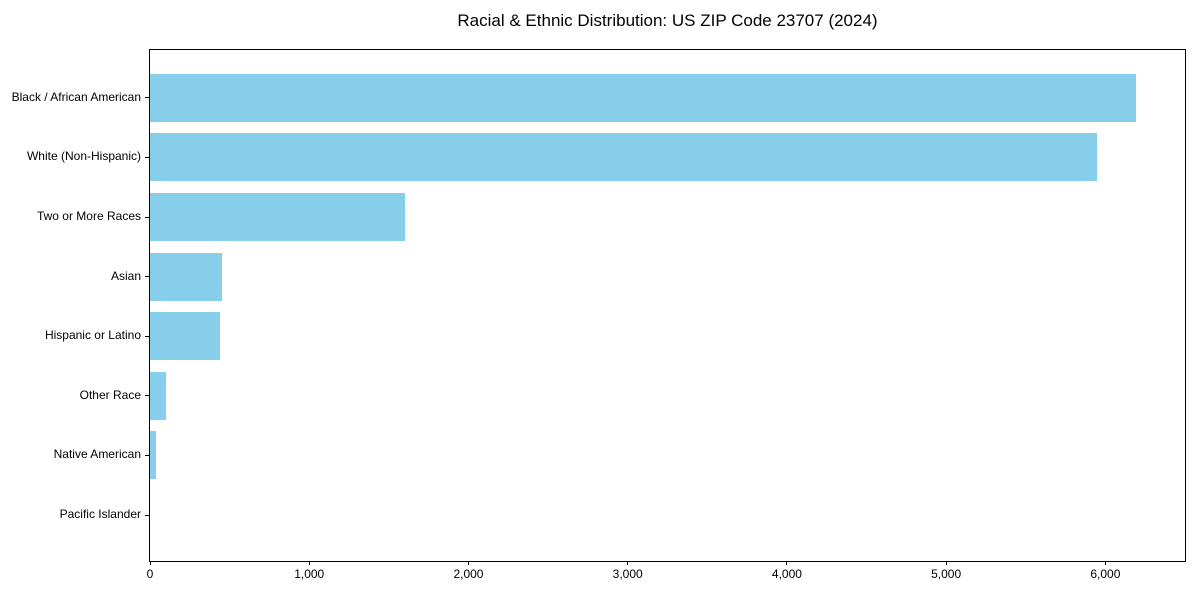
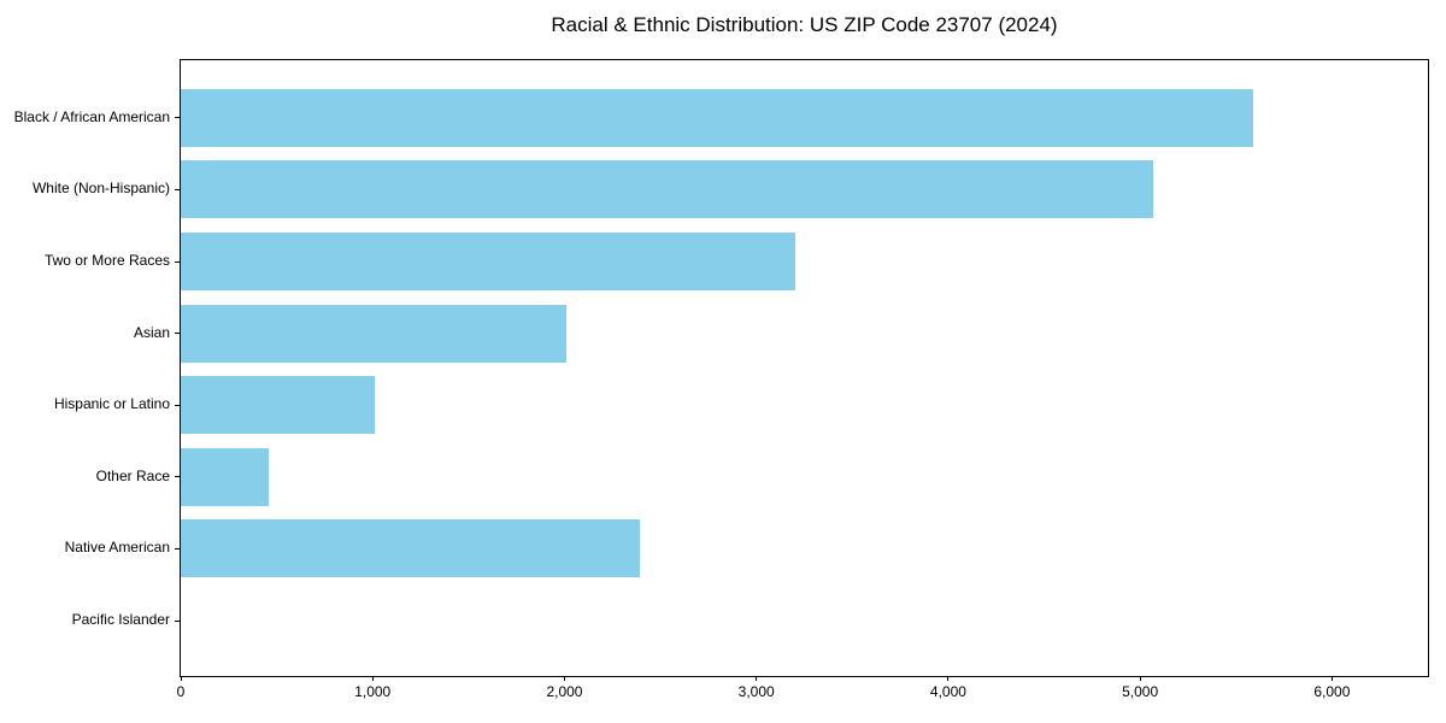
Black / African American: 6190 -> 5590
White (Non-Hispanic): 5950 -> 5070
Two or More Races: 1600 -> 3200
Asian: 450 -> 2010
Hispanic or Latino: 440 -> 1010
Other Race: 100 -> 460
Native American: 40 -> 2390
